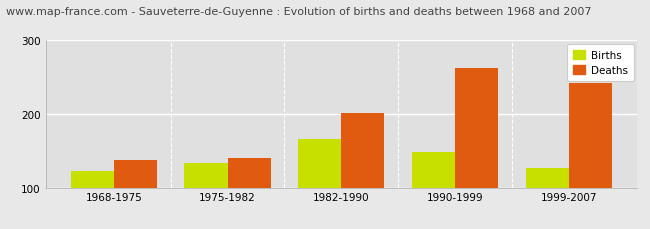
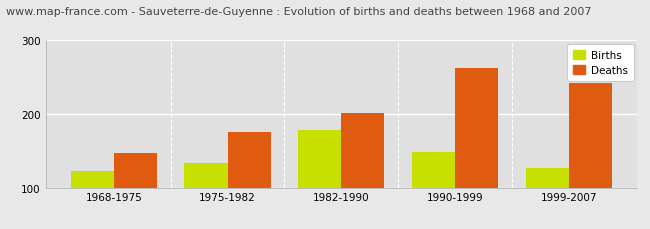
Deaths/1968-1975: 138 -> 147
Deaths/1975-1982: 140 -> 176
Births/1982-1990: 166 -> 178
